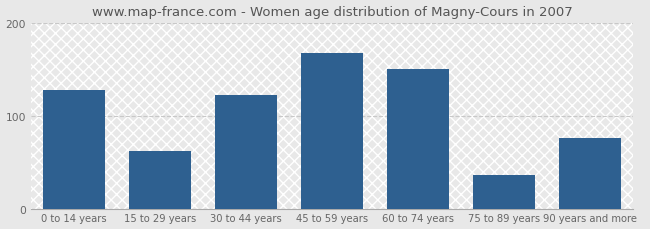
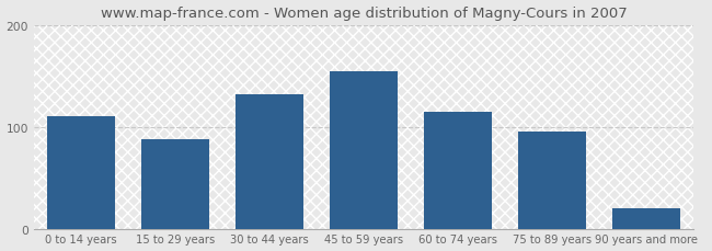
0 to 14 years: 128 -> 110
15 to 29 years: 62 -> 88
30 to 44 years: 122 -> 132
45 to 59 years: 168 -> 155
60 to 74 years: 150 -> 115
75 to 89 years: 36 -> 95
90 years and more: 76 -> 20
